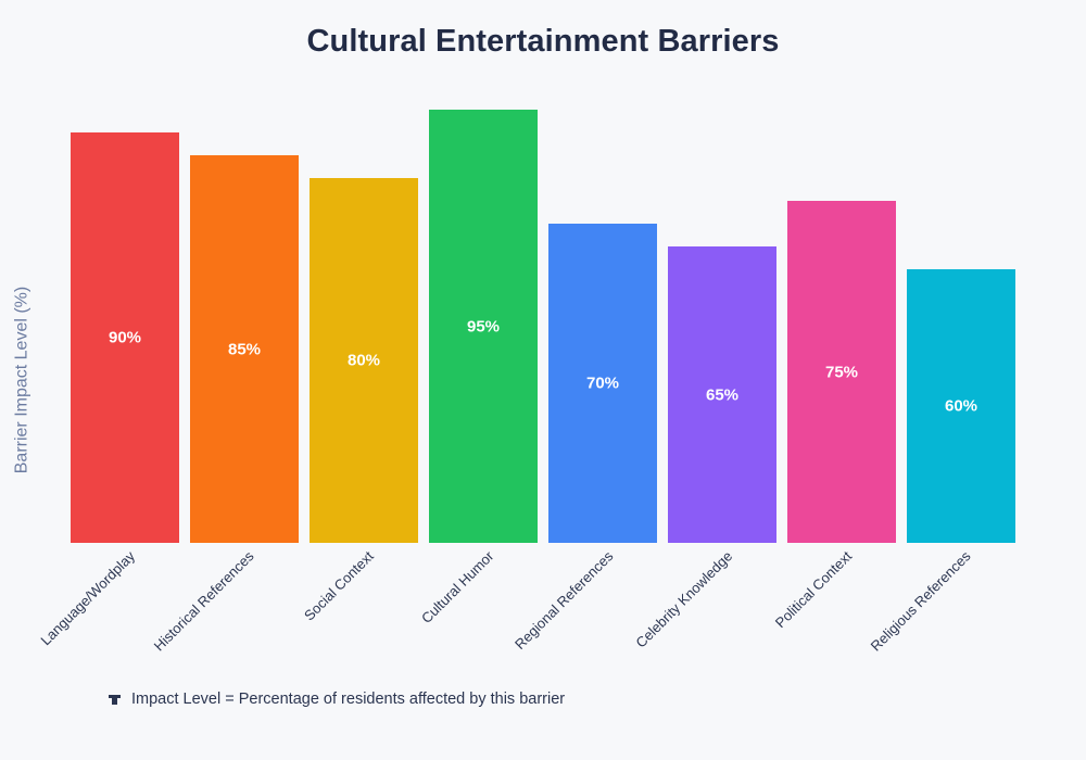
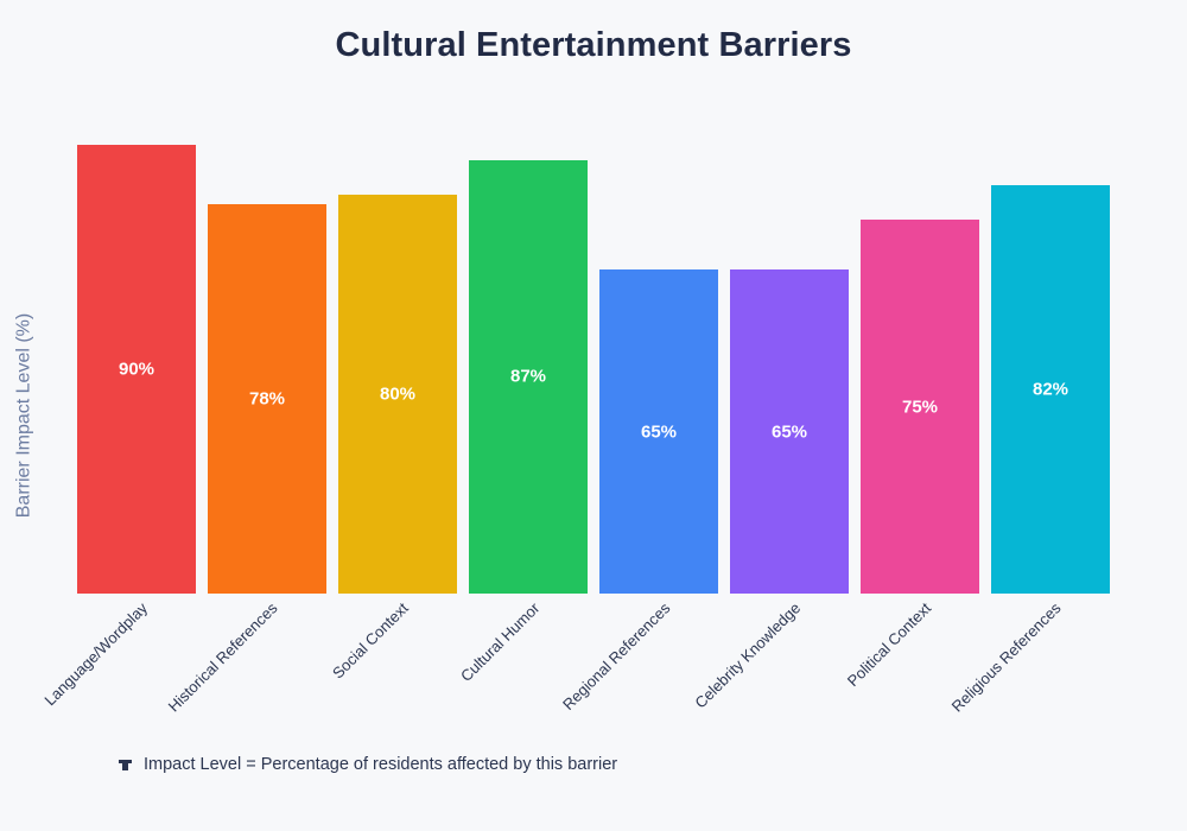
Historical References: 85% -> 78%
Cultural Humor: 95% -> 87%
Regional References: 70% -> 65%
Religious References: 60% -> 82%
